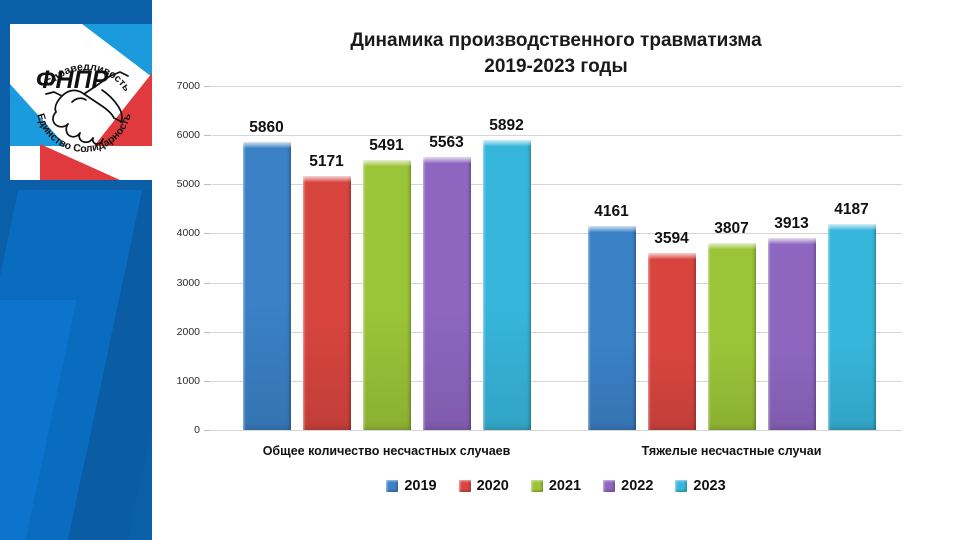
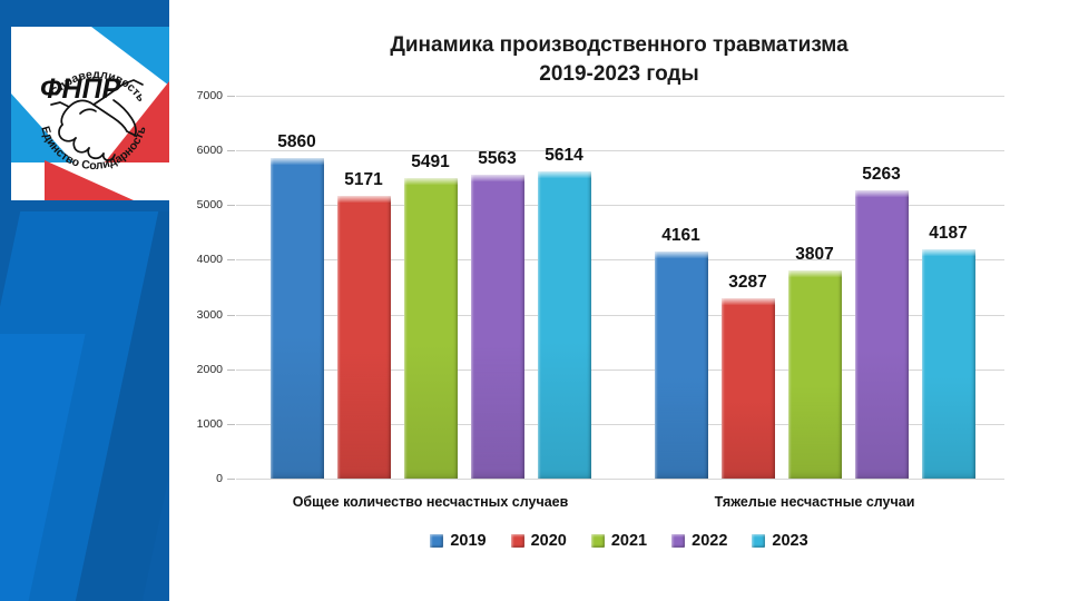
2023/Общее количество несчастных случаев: 5892 -> 5614
2020/Тяжелые несчастные случаи: 3594 -> 3287
2022/Тяжелые несчастные случаи: 3913 -> 5263
